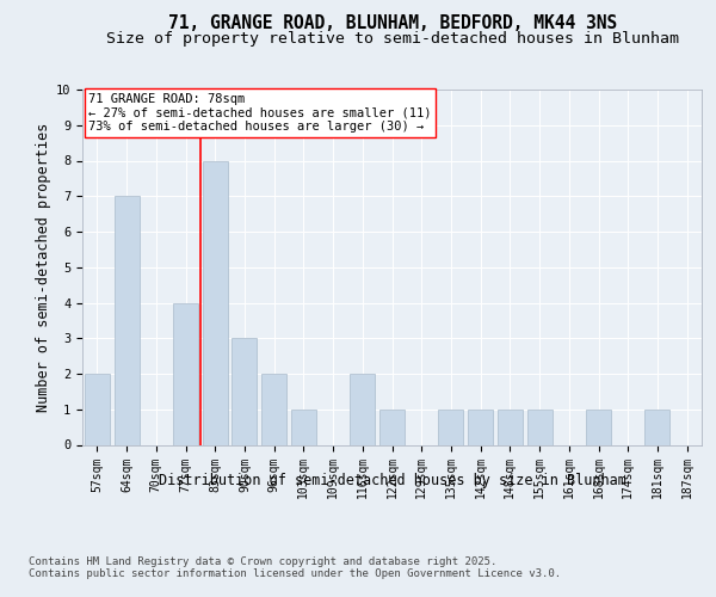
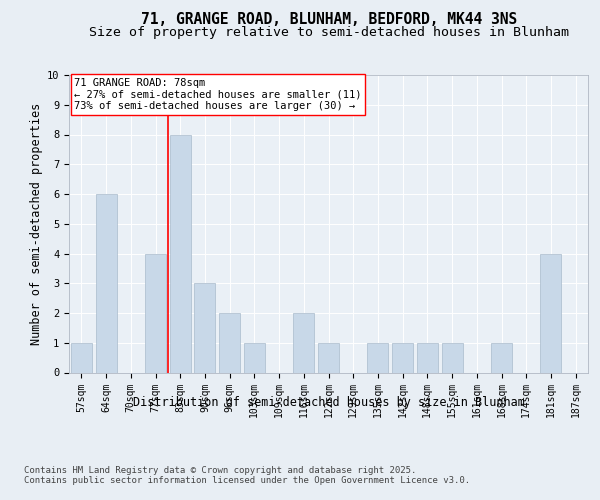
57sqm: 2 -> 1
64sqm: 7 -> 6
181sqm: 1 -> 4
